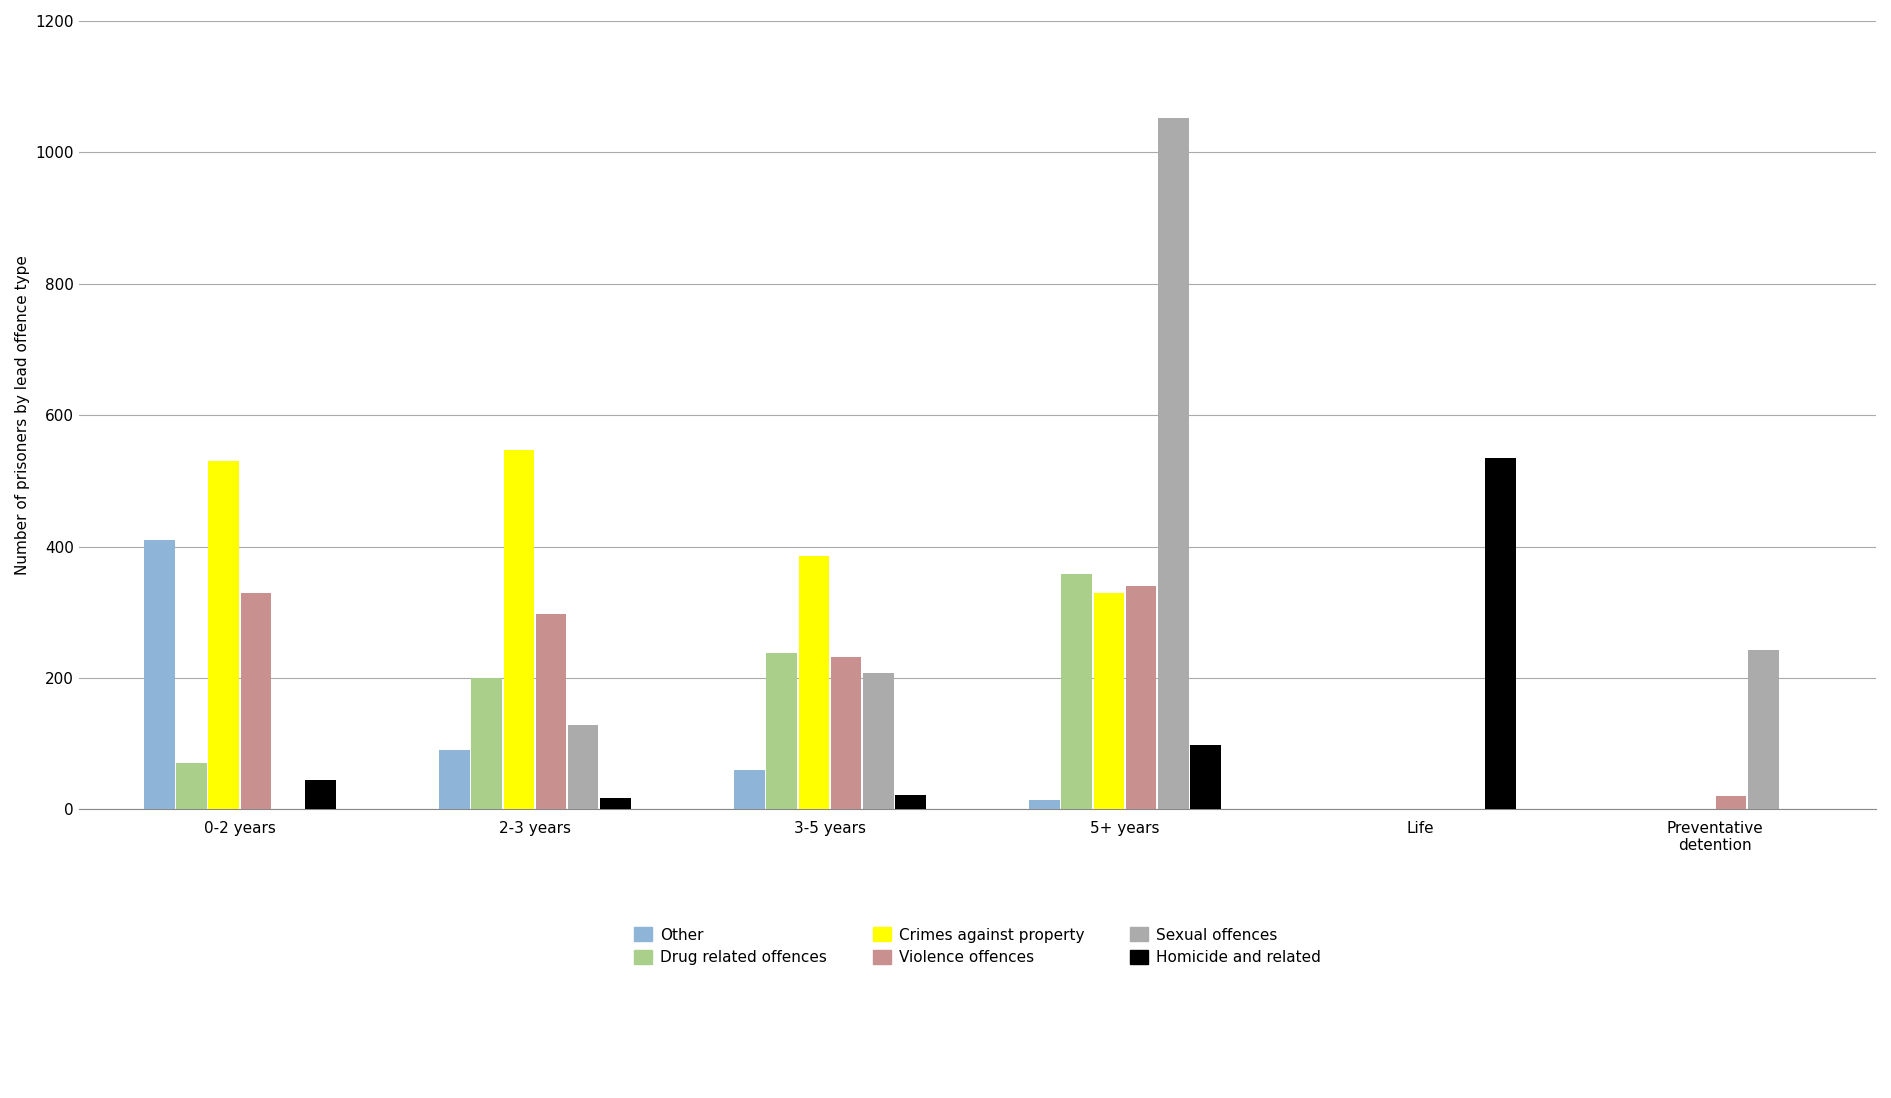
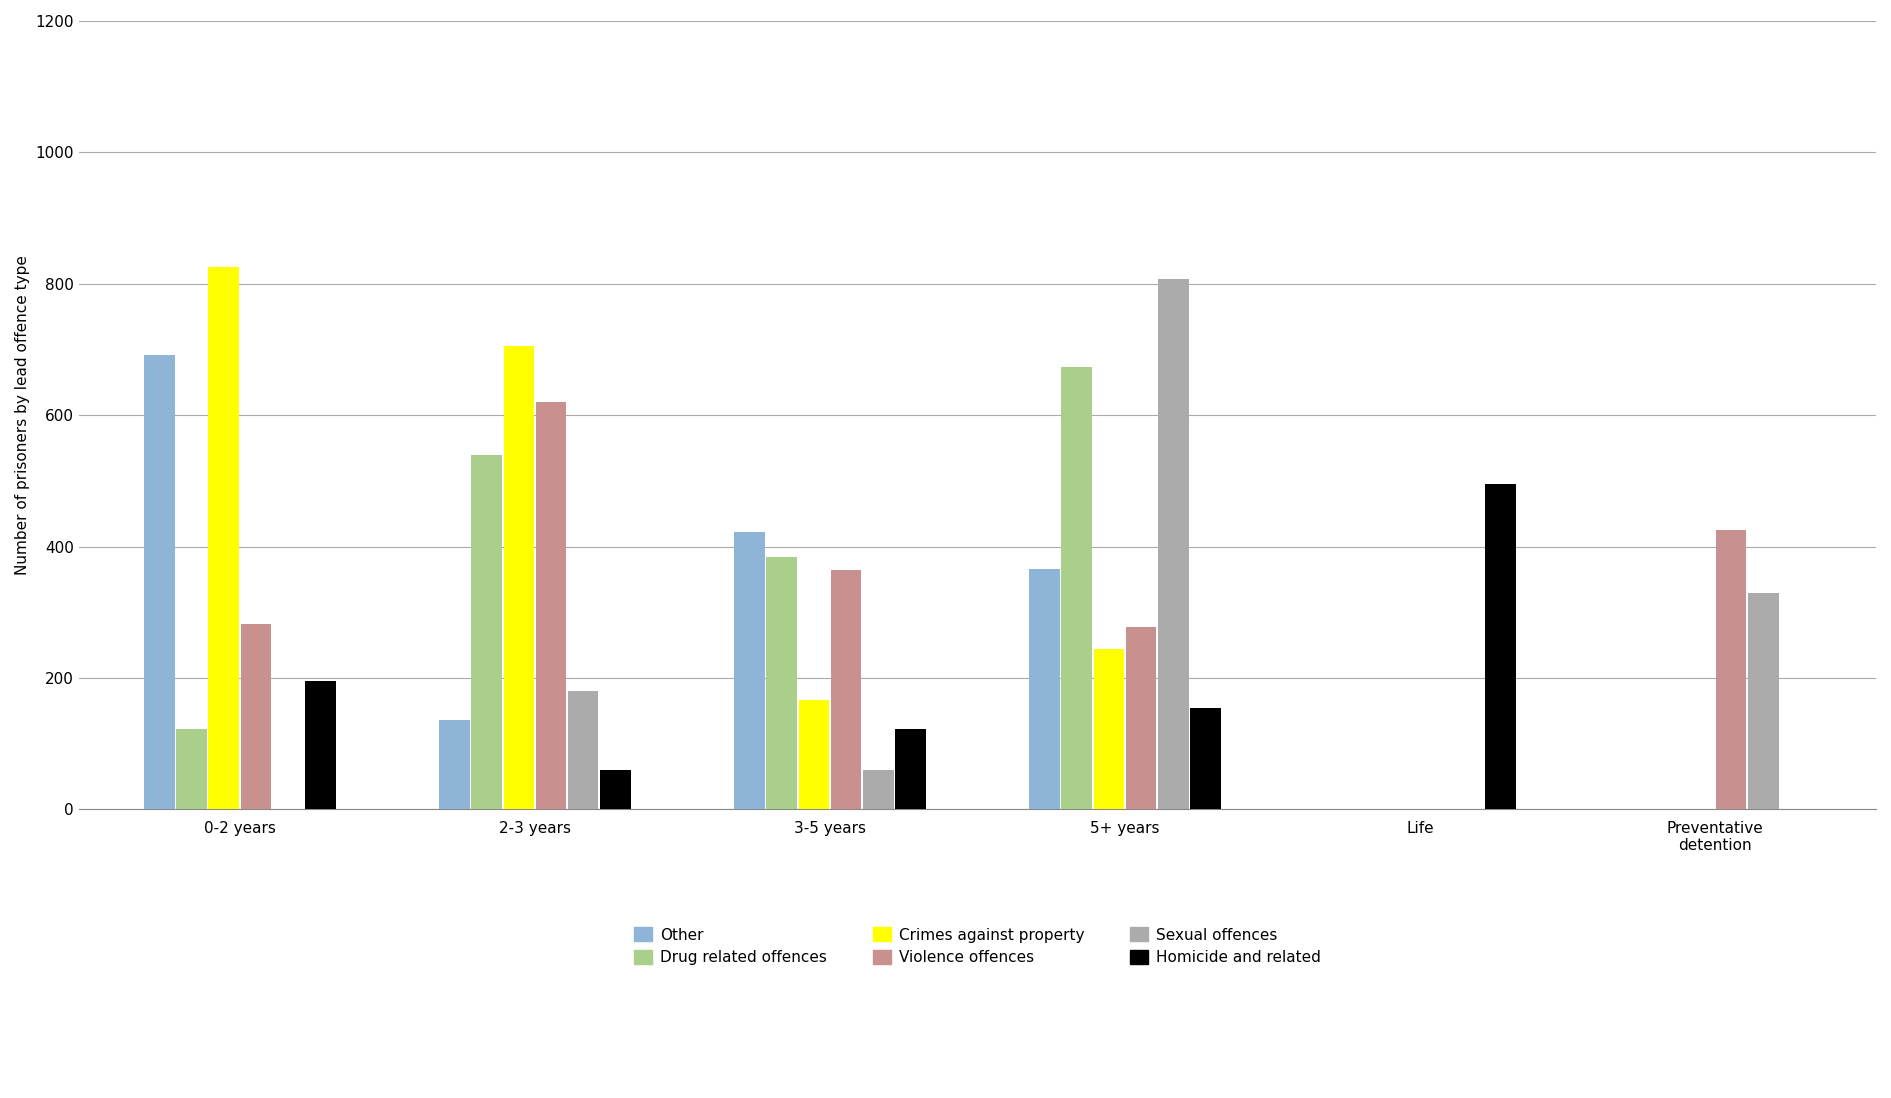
Other/0-2 years: 410 -> 692
Drug related offences/0-2 years: 70 -> 122
Crimes against property/0-2 years: 530 -> 826
Violence offences/0-2 years: 330 -> 282
Homicide and related/0-2 years: 45 -> 196
Other/2-3 years: 90 -> 136
Drug related offences/2-3 years: 200 -> 540
Crimes against property/2-3 years: 547 -> 706
Violence offences/2-3 years: 298 -> 620
Sexual offences/2-3 years: 128 -> 180
Homicide and related/2-3 years: 18 -> 60
Other/3-5 years: 60 -> 422
Drug related offences/3-5 years: 238 -> 384
Crimes against property/3-5 years: 385 -> 166
Violence offences/3-5 years: 232 -> 364
Sexual offences/3-5 years: 208 -> 60
Homicide and related/3-5 years: 22 -> 122
Other/5+ years: 15 -> 366
Drug related offences/5+ years: 358 -> 674
Crimes against property/5+ years: 330 -> 244
Violence offences/5+ years: 340 -> 278
Sexual offences/5+ years: 1053 -> 808
Homicide and related/5+ years: 98 -> 154
Homicide and related/Life: 535 -> 496
Violence offences/Preventative detention: 20 -> 426
Sexual offences/Preventative detention: 243 -> 330
